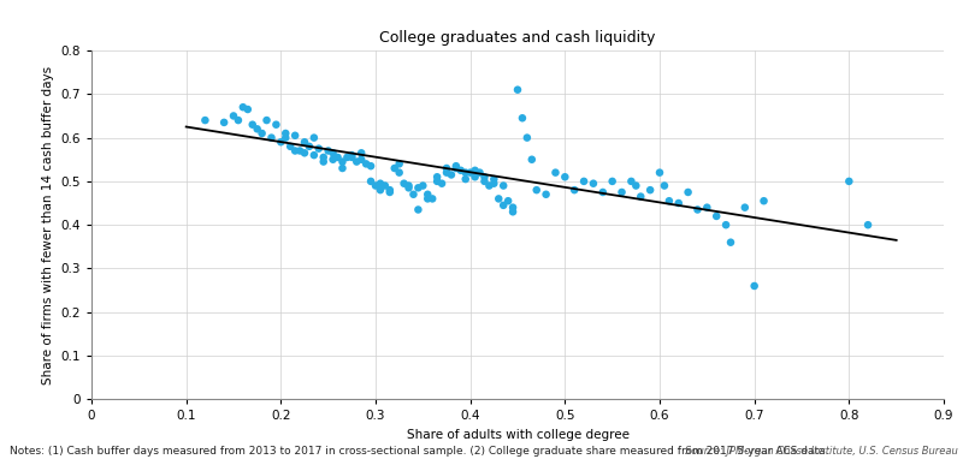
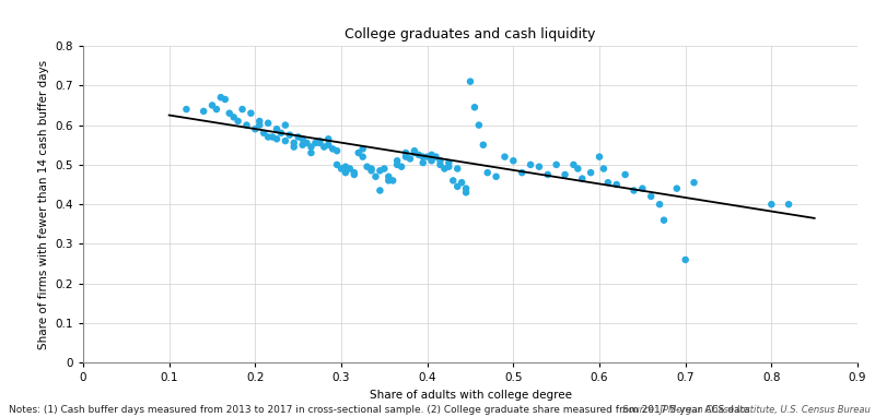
0.8: 0.500 -> 0.400
